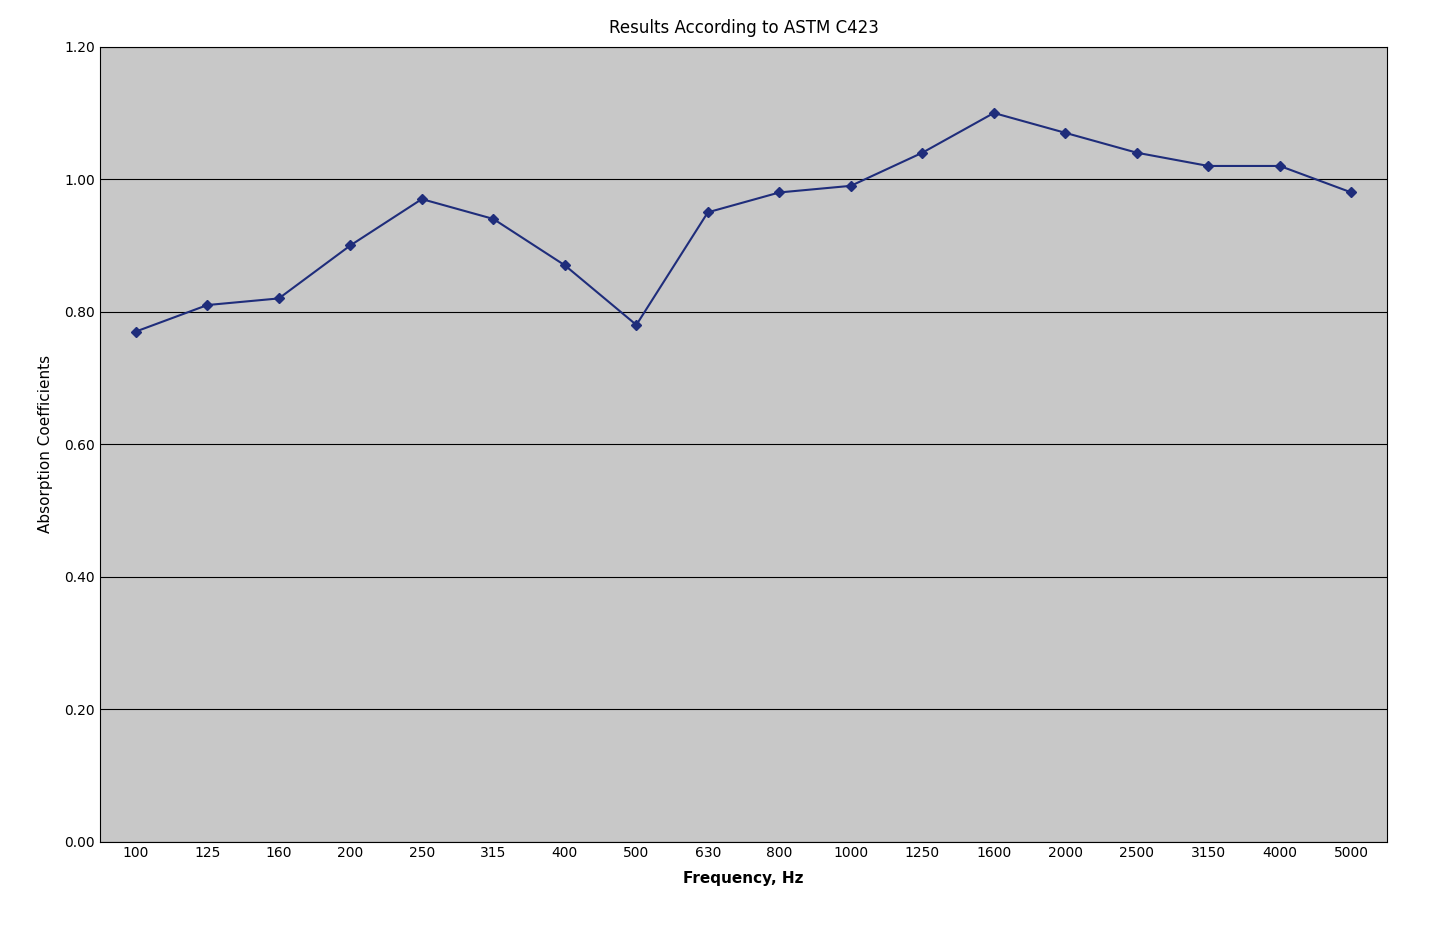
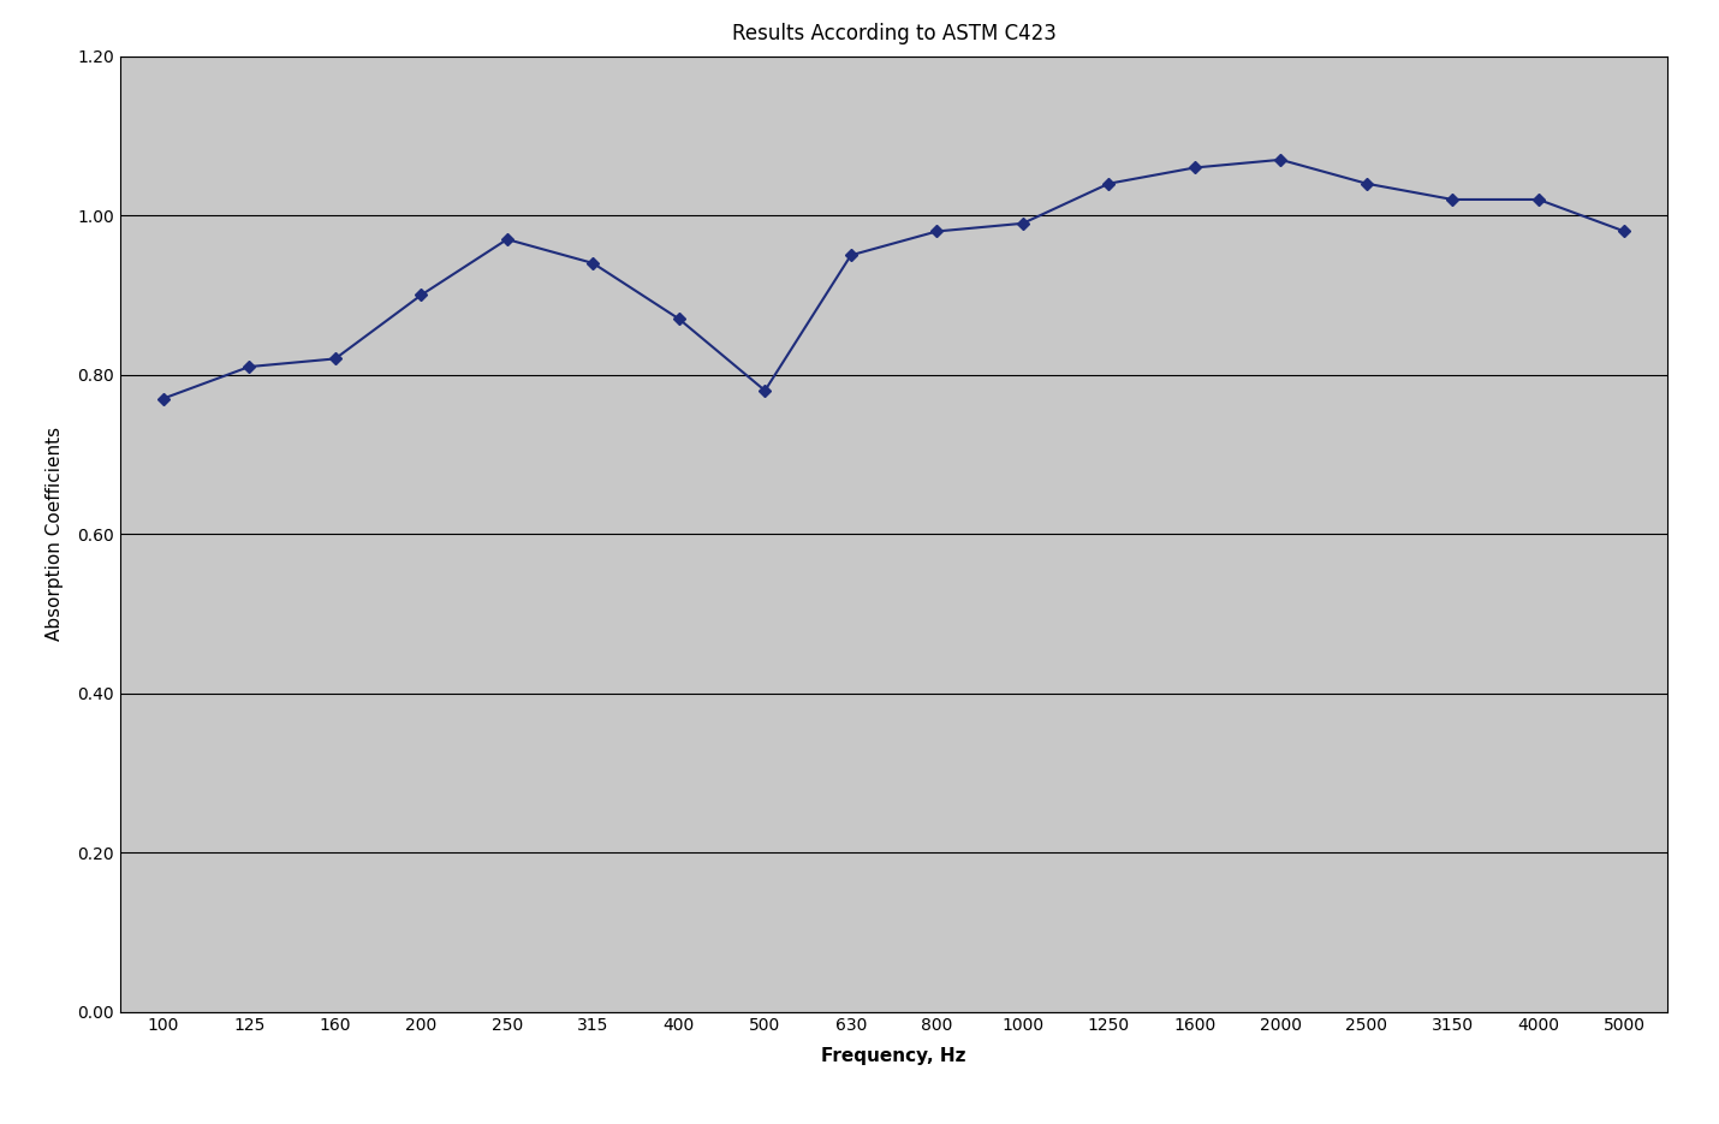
1600: 1.10 -> 1.06
